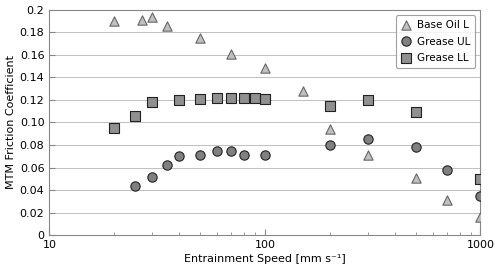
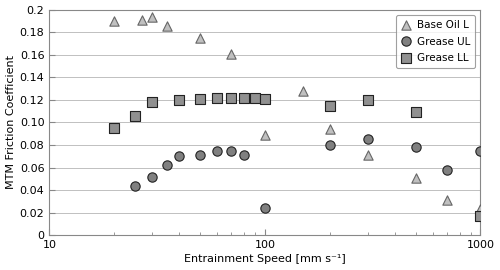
Base Oil L/100: 0.148 -> 0.089
Grease UL/100: 0.071 -> 0.024
Base Oil L/1000: 0.016 -> 0.023
Grease UL/1000: 0.035 -> 0.075
Grease LL/1000: 0.050 -> 0.017
